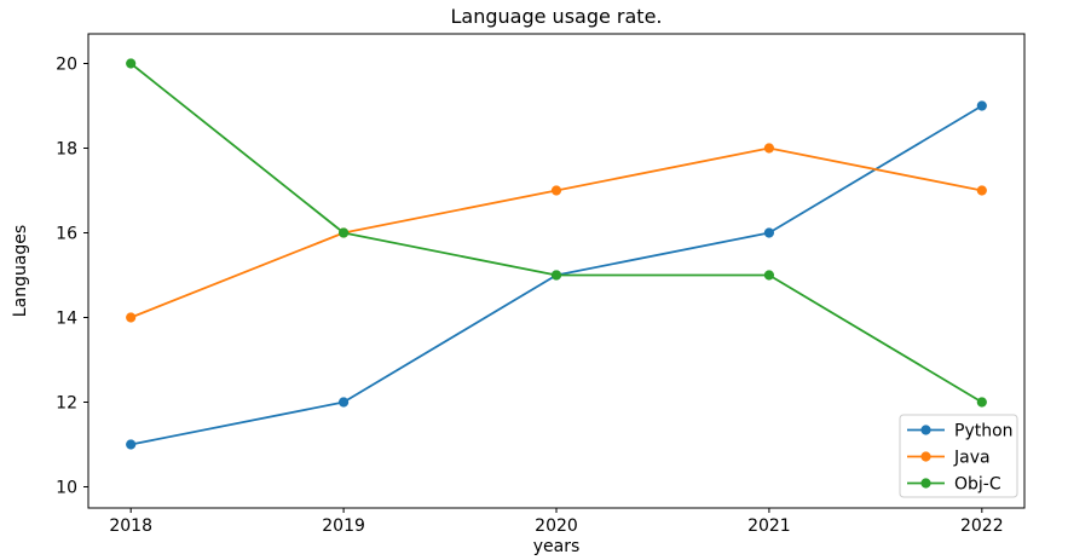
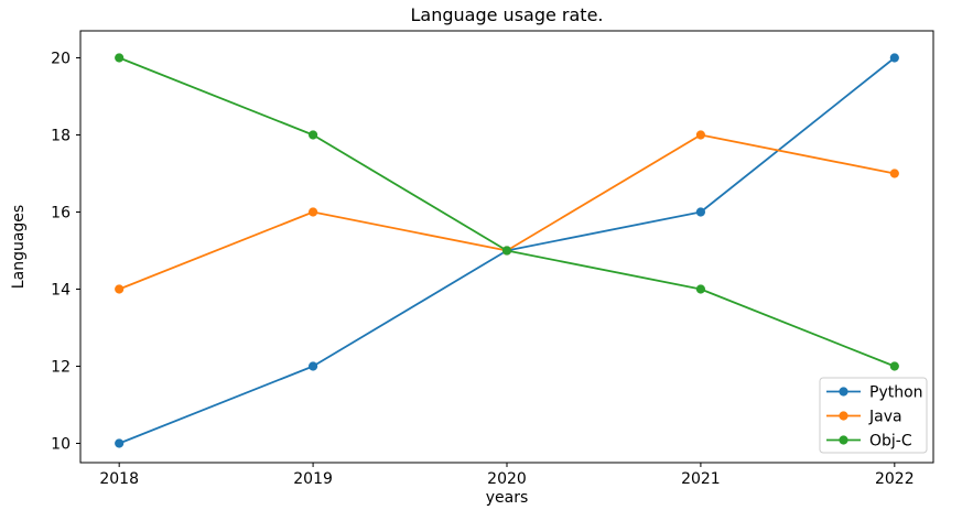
Python/2018: 11 -> 10
Obj-C/2019: 16 -> 18
Java/2020: 17 -> 15
Obj-C/2021: 15 -> 14
Python/2022: 19 -> 20
